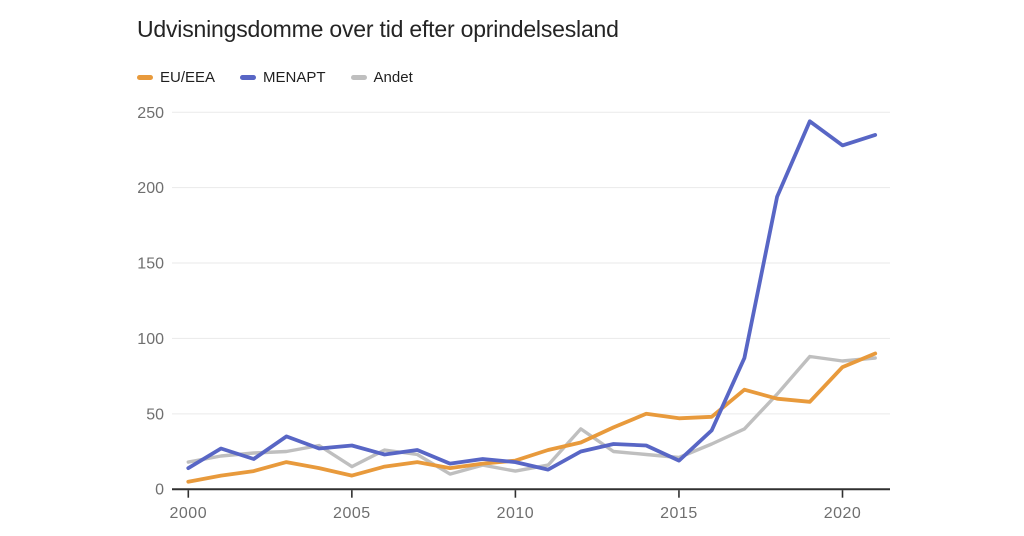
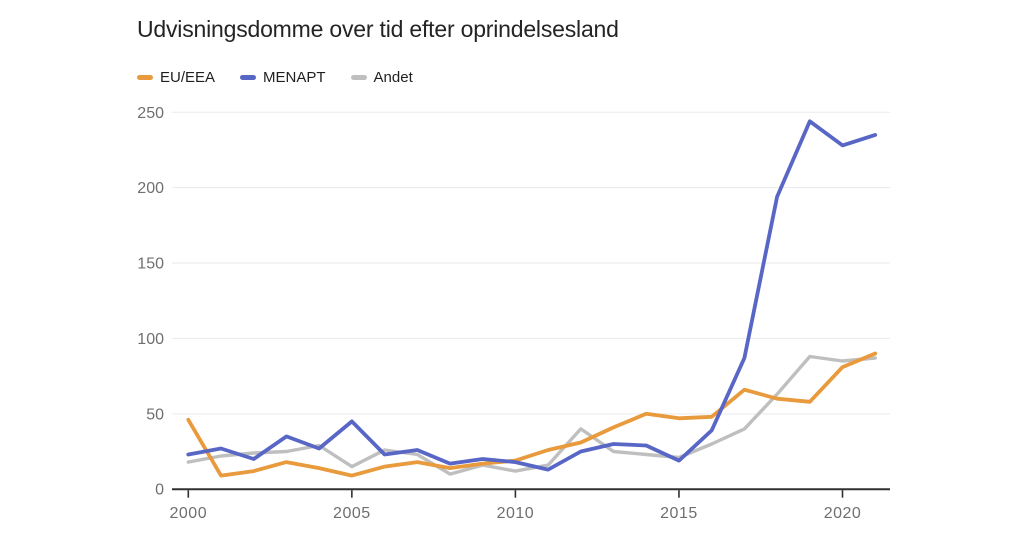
EU/EEA/2000: 5 -> 46
MENAPT/2000: 14 -> 23
MENAPT/2005: 29 -> 45
